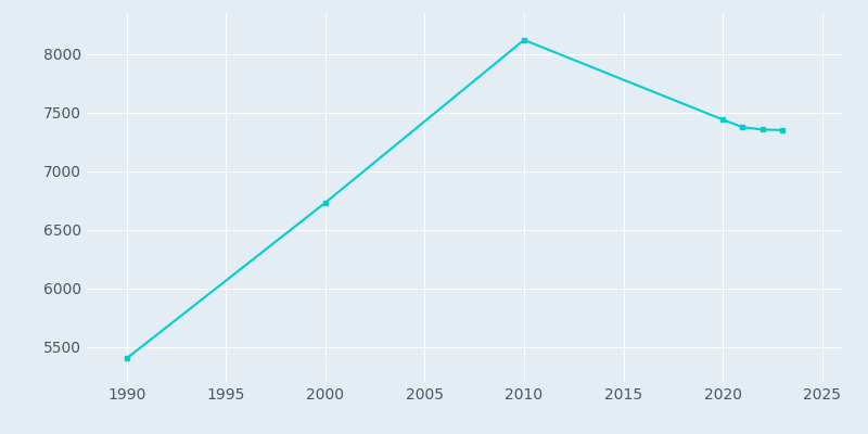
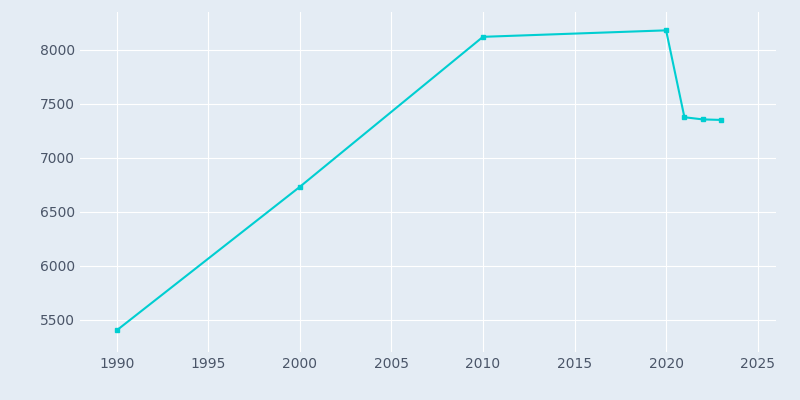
2020: 7440 -> 8180
